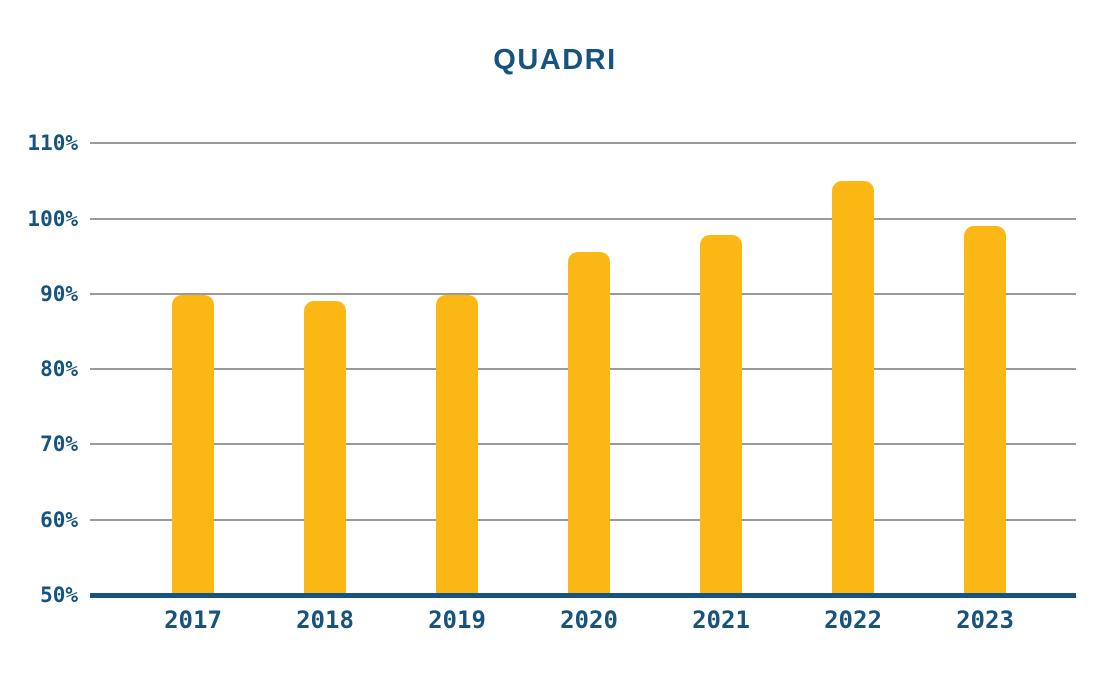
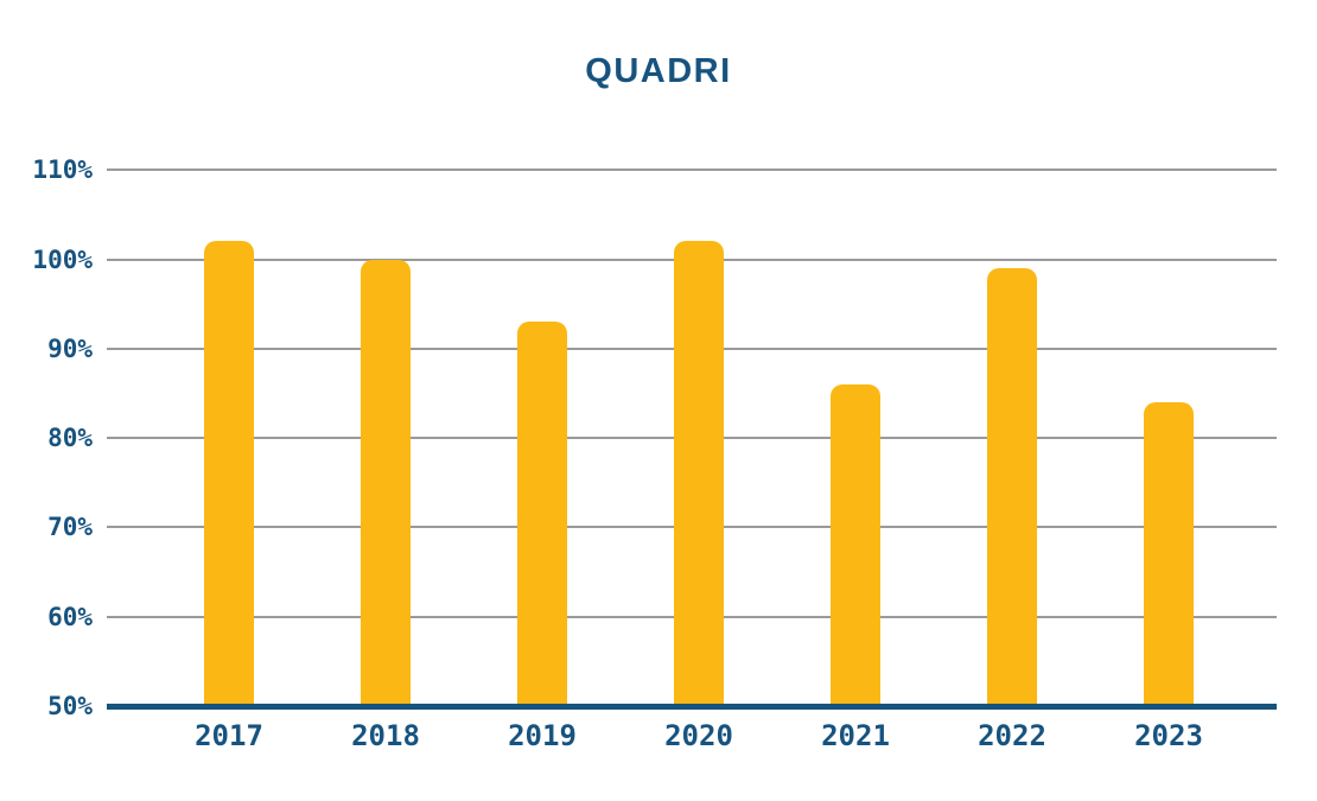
2017: 90% -> 102%
2018: 89% -> 100%
2019: 90% -> 93%
2020: 96% -> 102%
2021: 98% -> 86%
2022: 105% -> 99%
2023: 99% -> 84%
